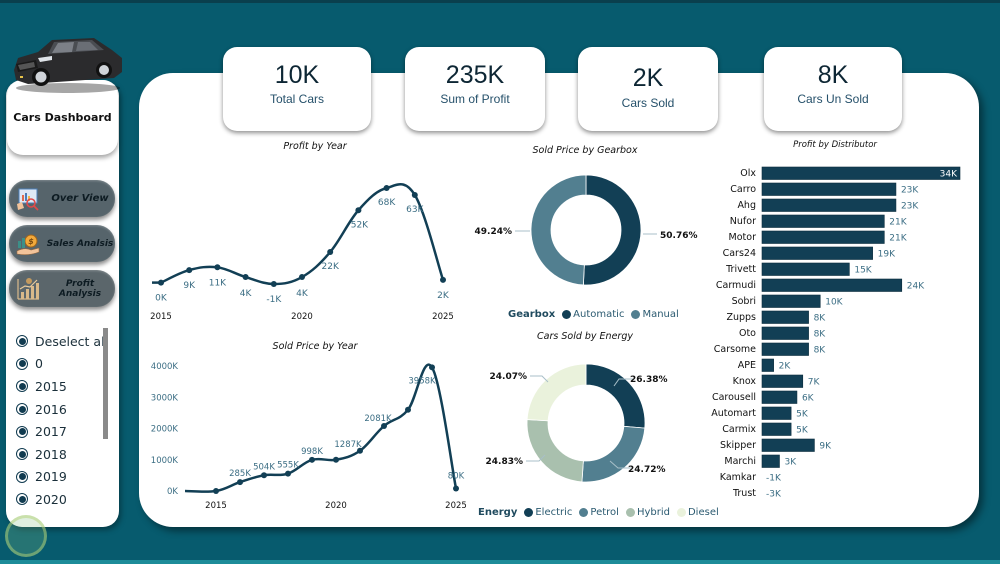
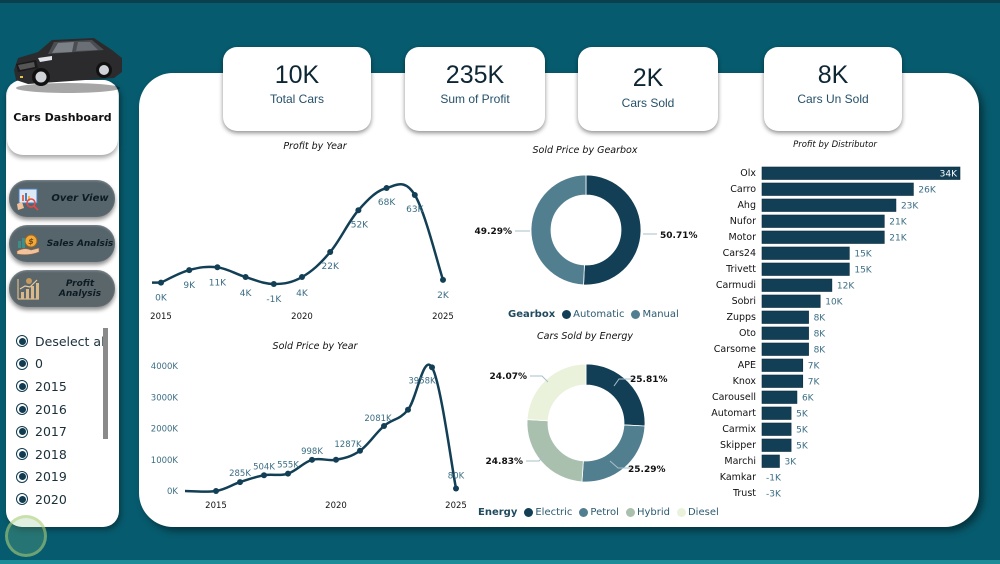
Sold Price by Gearbox/Automatic: 50.76% -> 50.71%
Sold Price by Gearbox/Manual: 49.24% -> 49.29%
Cars Sold by Energy/Electric: 26.38% -> 25.81%
Cars Sold by Energy/Petrol: 24.72% -> 25.29%
Profit by Distributor/Carro: 23K -> 26K
Profit by Distributor/Cars24: 19K -> 15K
Profit by Distributor/Carmudi: 24K -> 12K
Profit by Distributor/APE: 2K -> 7K
Profit by Distributor/Skipper: 9K -> 5K
